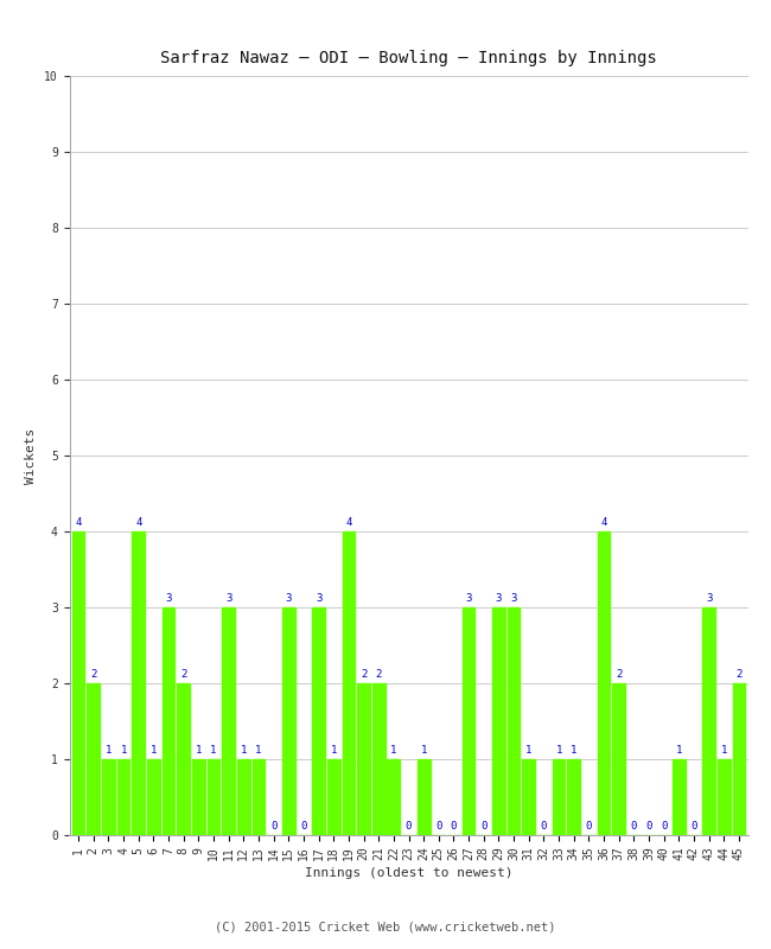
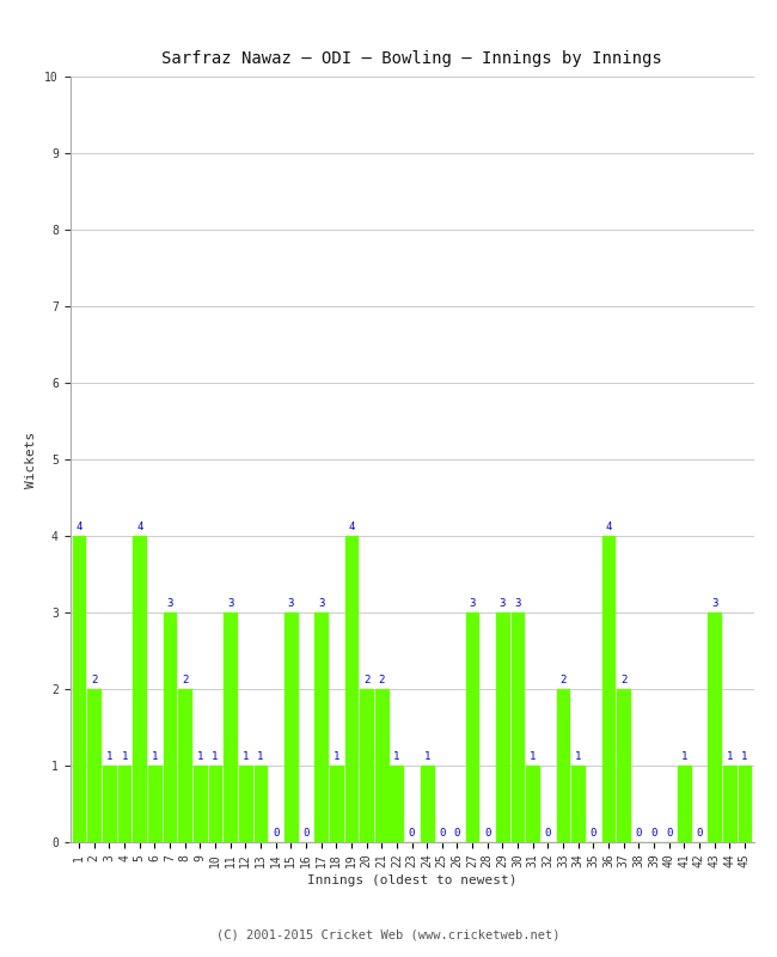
33: 1 -> 2
45: 2 -> 1
